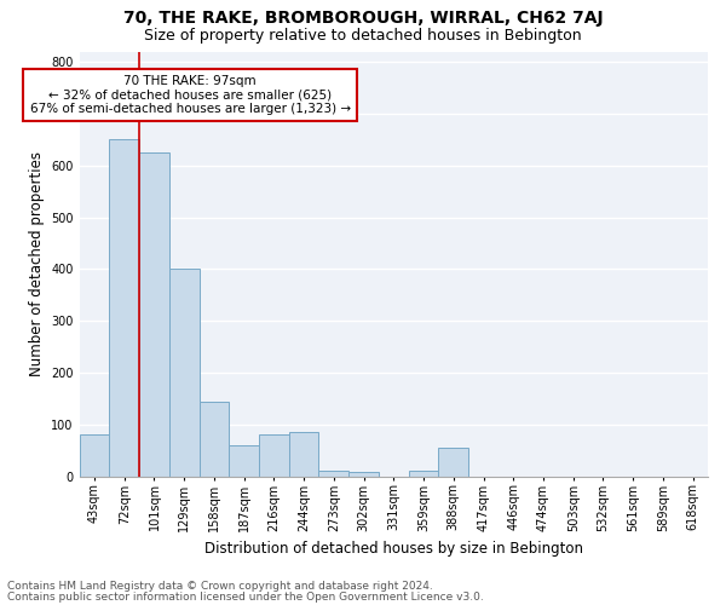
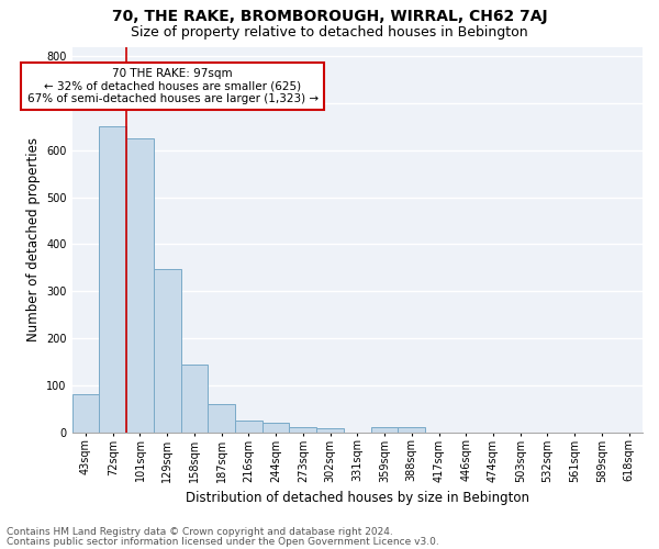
129sqm: 400 -> 348
216sqm: 80 -> 25
244sqm: 85 -> 20
388sqm: 55 -> 10
